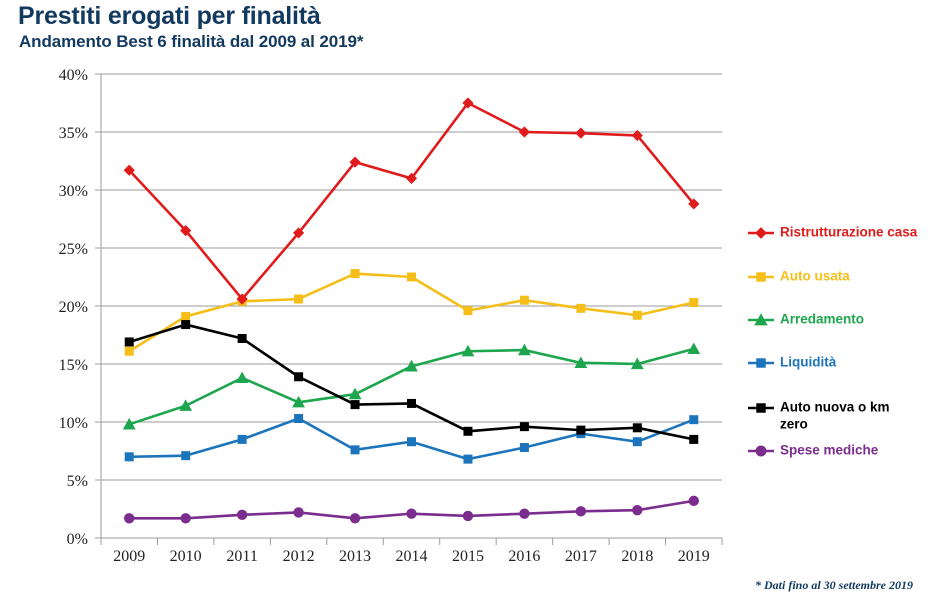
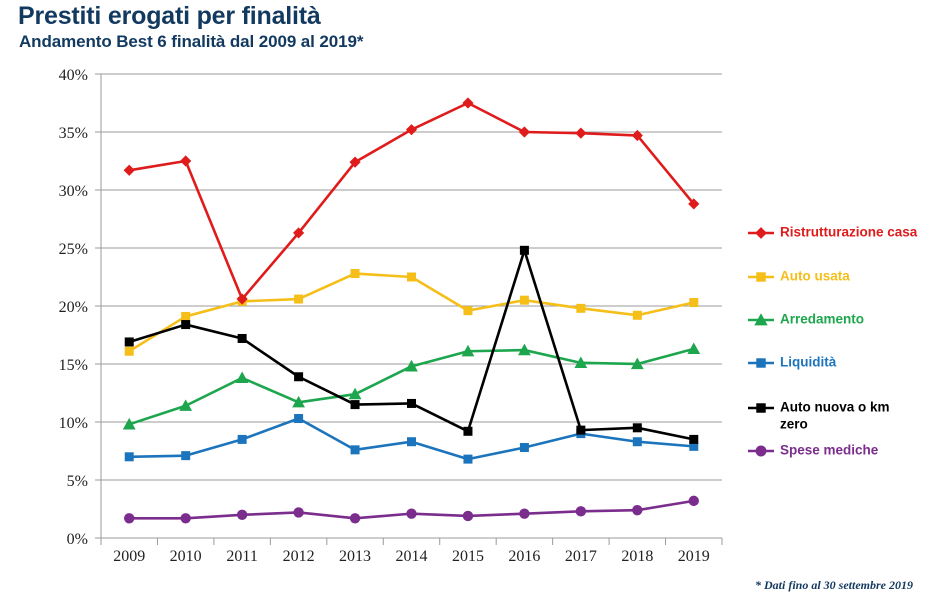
Ristrutturazione casa/2010: 26.5% -> 32.5%
Ristrutturazione casa/2014: 31.0% -> 35.2%
Auto nuova o km zero/2016: 9.6% -> 24.8%
Liquidità/2019: 10.2% -> 7.9%
